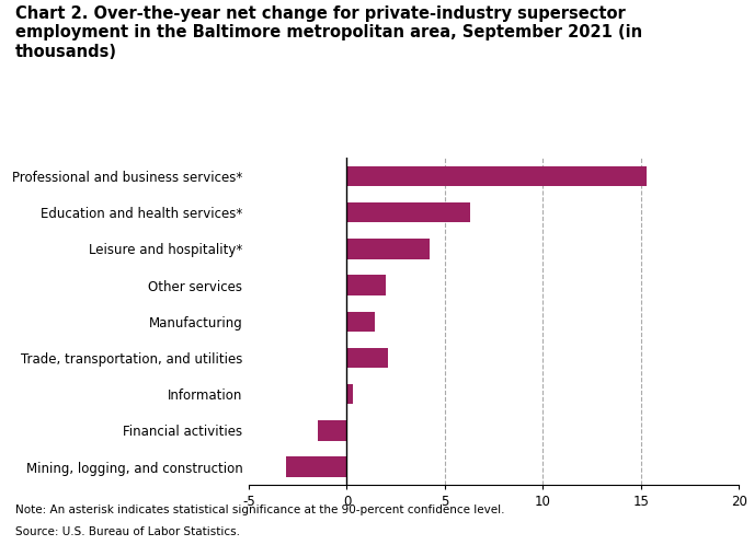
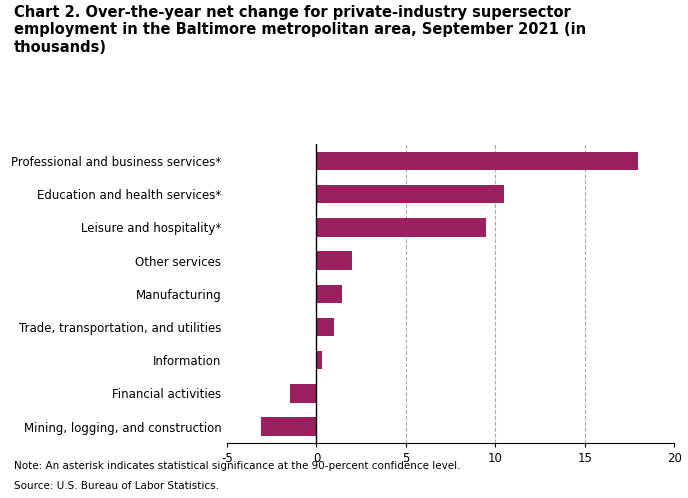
Professional and business services*: 15.3 -> 18.0
Education and health services*: 6.3 -> 10.5
Leisure and hospitality*: 4.2 -> 9.5
Trade, transportation, and utilities: 2.1 -> 1.0
